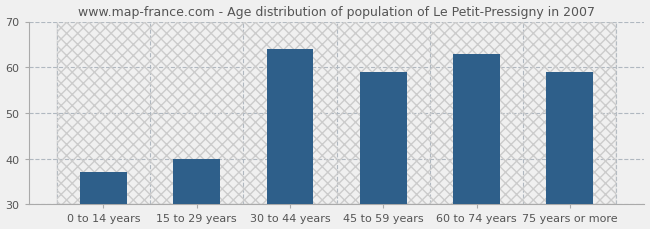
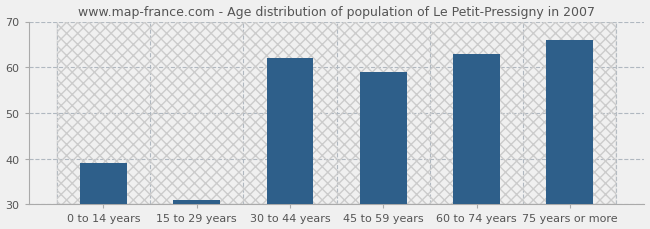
0 to 14 years: 37 -> 39
15 to 29 years: 40 -> 31
30 to 44 years: 64 -> 62
75 years or more: 59 -> 66
